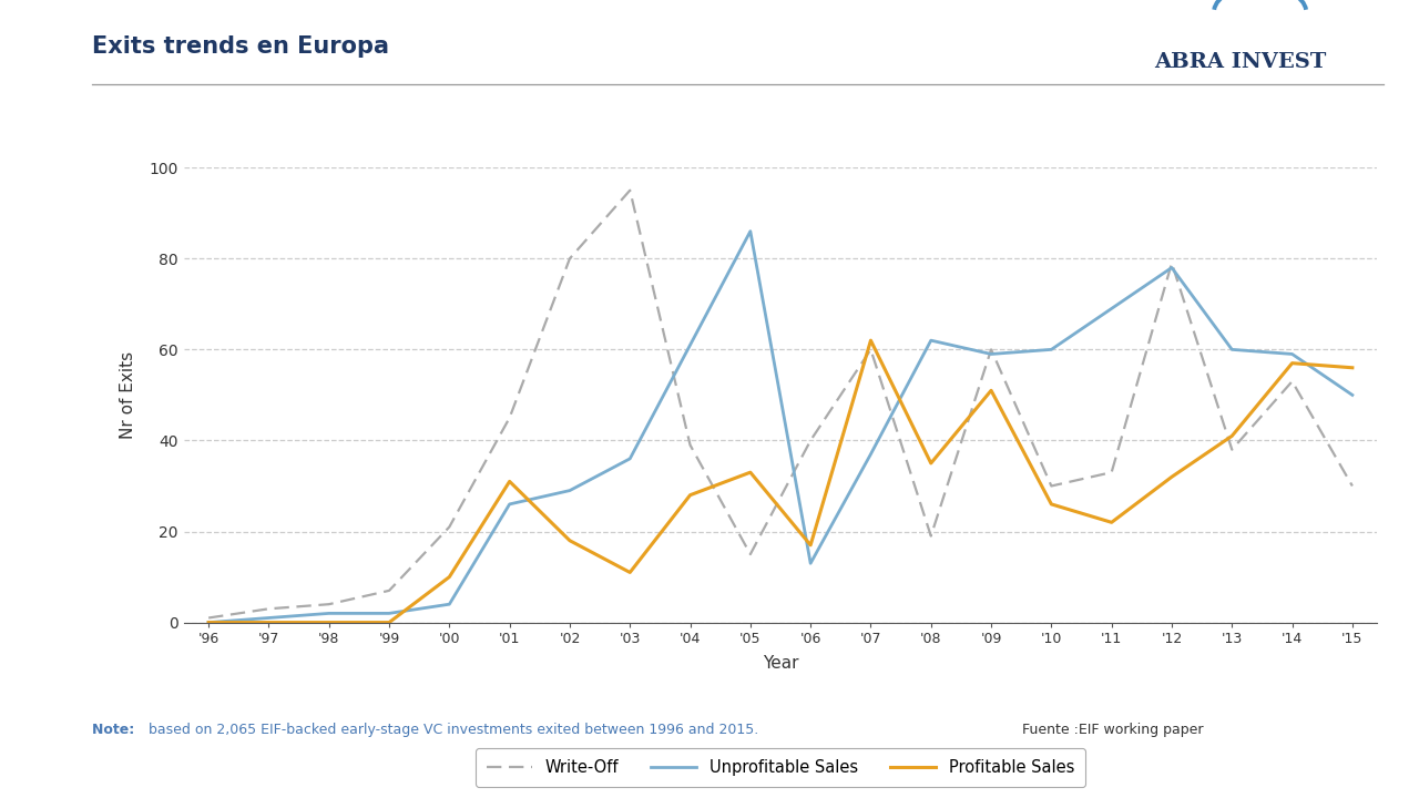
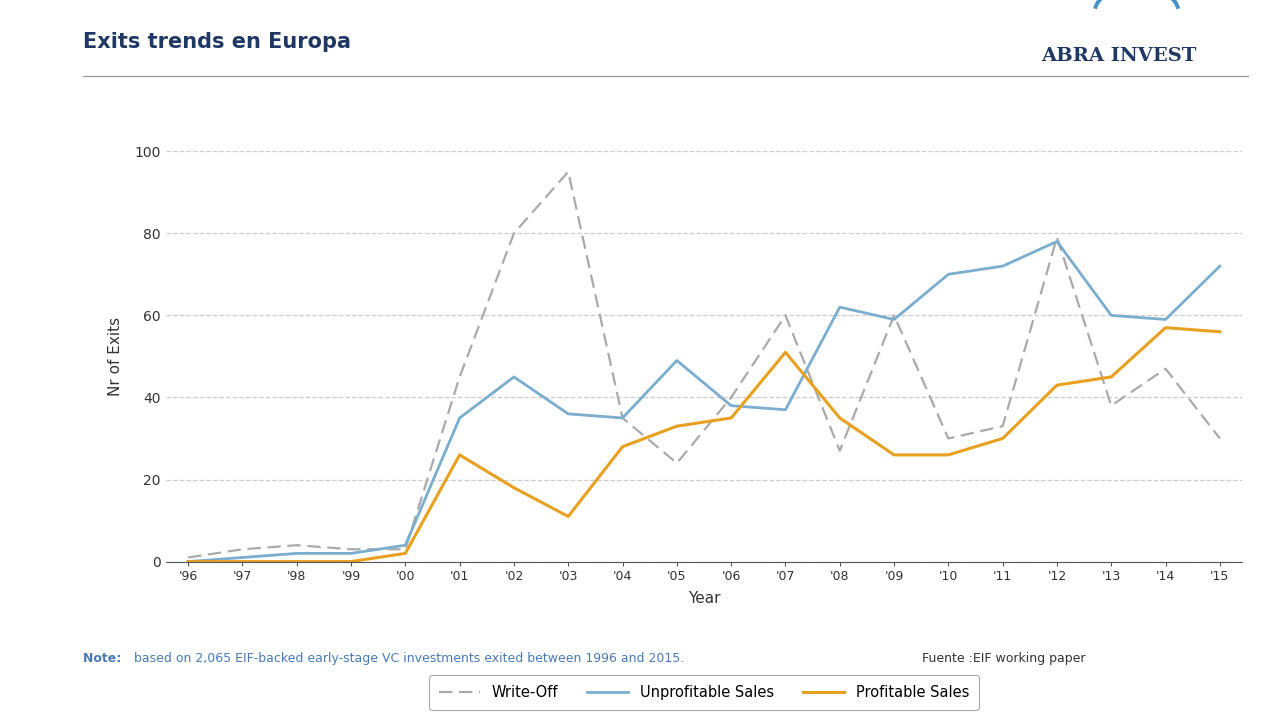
Write-Off/'99: 7 -> 3
Write-Off/'00: 21 -> 3
Profitable Sales/'00: 10 -> 2
Unprofitable Sales/'01: 26 -> 35
Profitable Sales/'01: 31 -> 26
Unprofitable Sales/'02: 29 -> 45
Write-Off/'04: 39 -> 35
Unprofitable Sales/'04: 61 -> 35
Write-Off/'05: 15 -> 24
Unprofitable Sales/'05: 86 -> 49
Unprofitable Sales/'06: 13 -> 38
Profitable Sales/'06: 17 -> 35
Profitable Sales/'07: 62 -> 51
Write-Off/'08: 19 -> 27
Profitable Sales/'09: 51 -> 26
Unprofitable Sales/'10: 60 -> 70
Unprofitable Sales/'11: 69 -> 72
Profitable Sales/'11: 22 -> 30
Profitable Sales/'12: 32 -> 43
Profitable Sales/'13: 41 -> 45
Write-Off/'14: 53 -> 47
Unprofitable Sales/'15: 50 -> 72
